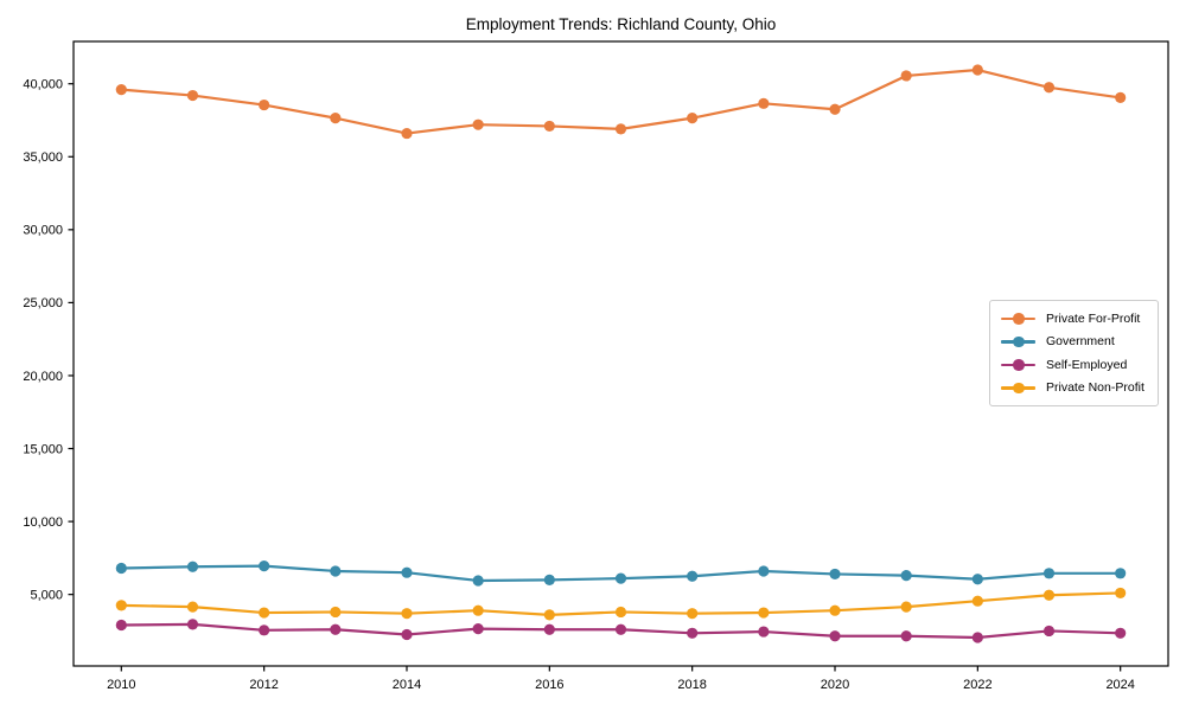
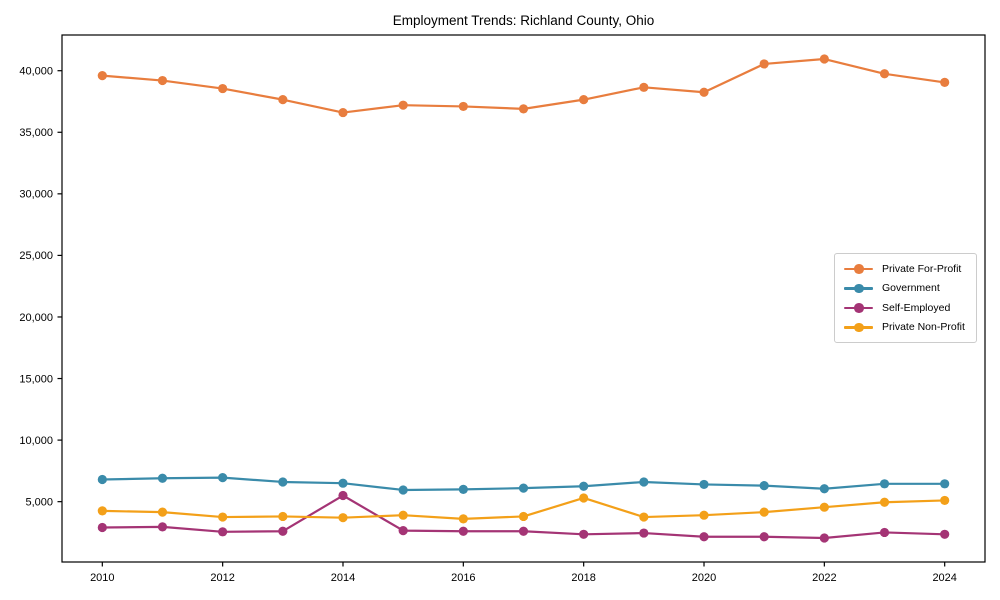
Self-Employed/2014: 2200 -> 5500
Private Non-Profit/2018: 3700 -> 5300
